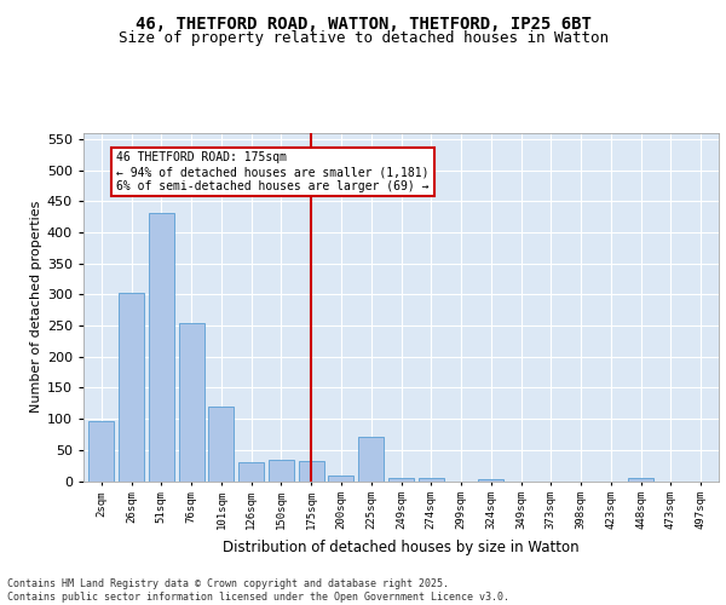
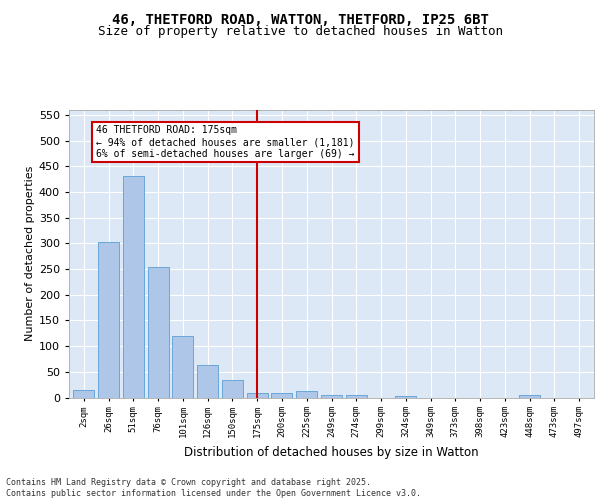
2sqm: 96 -> 15
126sqm: 30 -> 64
175sqm: 32 -> 8
225sqm: 72 -> 12
